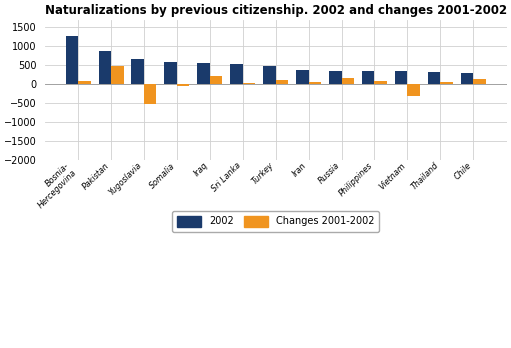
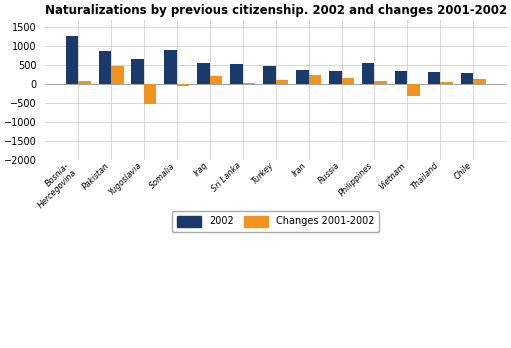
2002/Somalia: 590 -> 900
Changes 2001-2002/Iran: 60 -> 250
2002/Philippines: 350 -> 550
